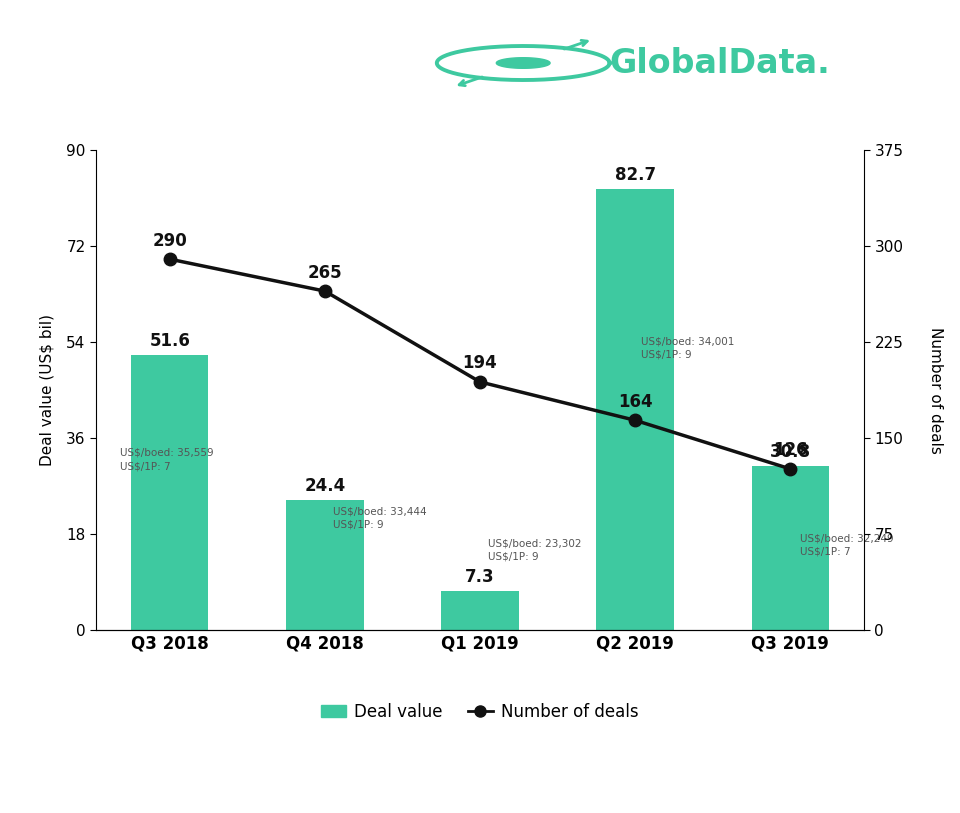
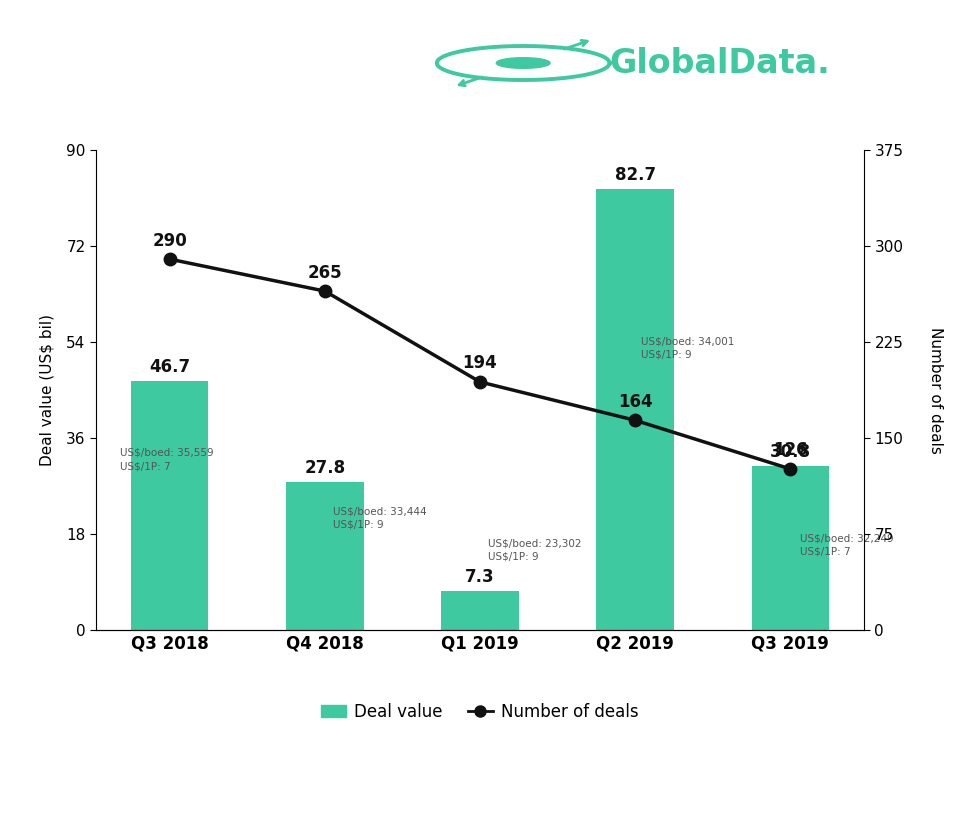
Deal value/Q3 2018: 51.6 -> 46.7
Deal value/Q4 2018: 24.4 -> 27.8
